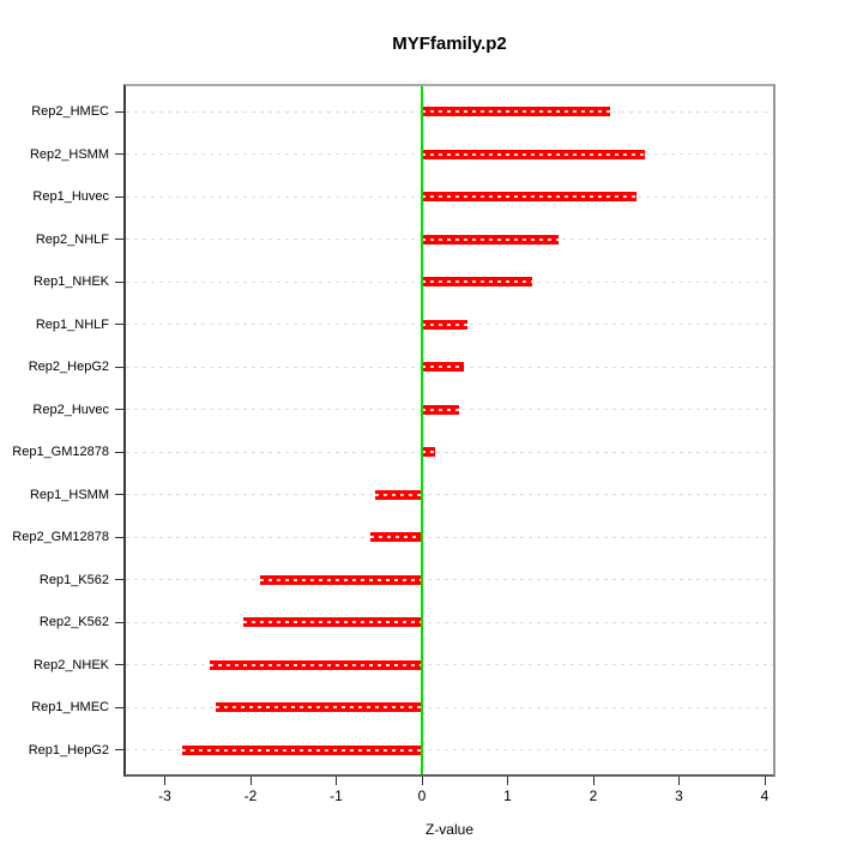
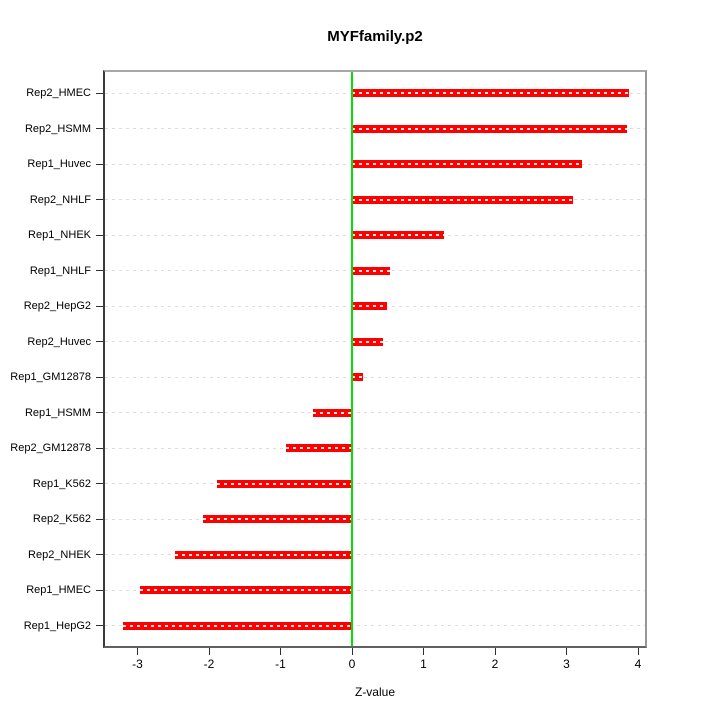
Rep2_HMEC: 2.2 -> 3.9
Rep2_HSMM: 2.6 -> 3.8
Rep1_Huvec: 2.5 -> 3.2
Rep2_NHLF: 1.6 -> 3.1
Rep2_GM12878: -0.6 -> -0.9
Rep1_HMEC: -2.4 -> -3.0
Rep1_HepG2: -2.8 -> -3.2
